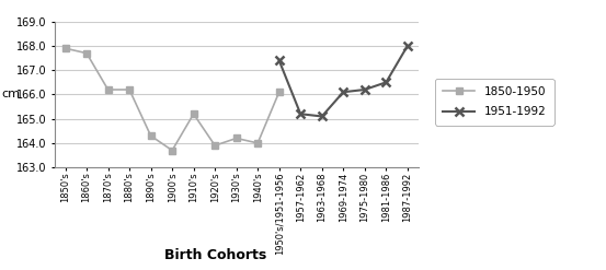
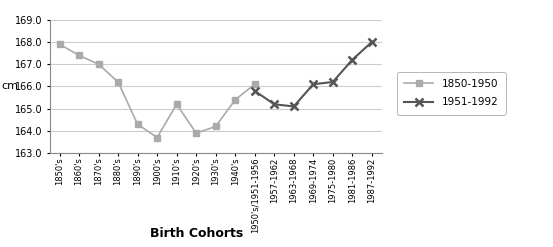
1850-1950/1860's: 167.7 -> 167.4
1850-1950/1870's: 166.2 -> 167.0
1850-1950/1940's: 164.0 -> 165.4
1951-1992/1950's/1951-1956: 167.4 -> 165.8
1951-1992/1981-1986: 166.5 -> 167.2
